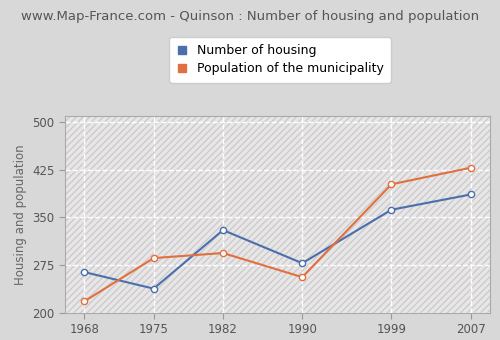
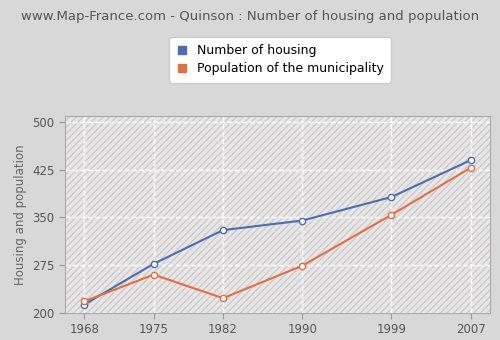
Number of housing/1968: 264 -> 213
Number of housing/1975: 238 -> 277
Population of the municipality/1975: 286 -> 260
Population of the municipality/1982: 294 -> 223
Number of housing/1990: 278 -> 345
Population of the municipality/1990: 256 -> 274
Number of housing/1999: 362 -> 382
Population of the municipality/1999: 402 -> 354
Number of housing/2007: 386 -> 440
